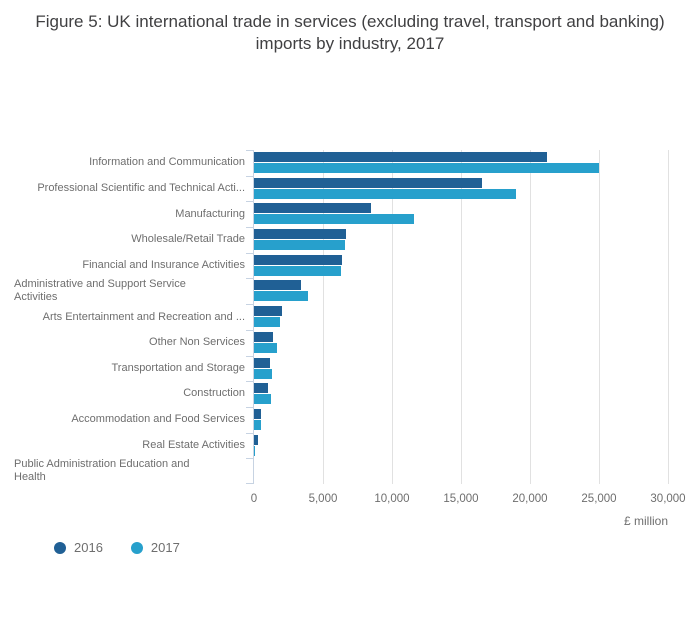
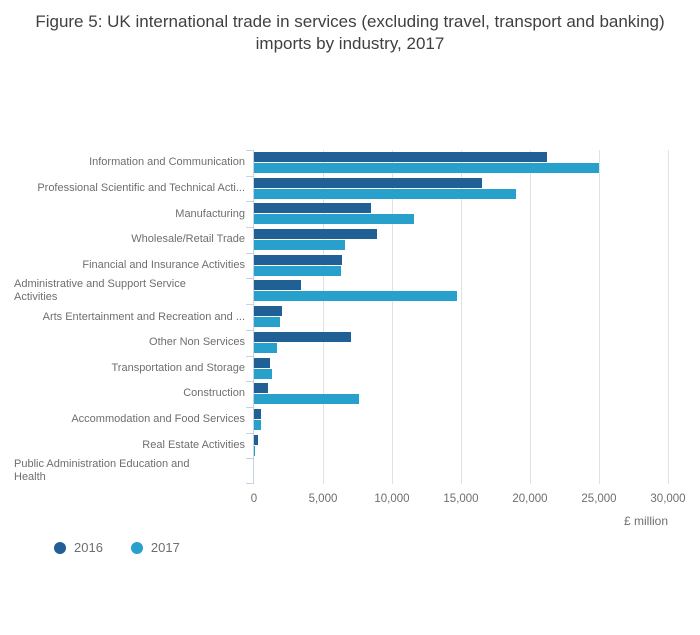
2016/Wholesale/Retail Trade: 6700 -> 8900
2017/Administrative and Support Service Activities: 3900 -> 14700
2016/Other Non Services: 1400 -> 7000
2017/Construction: 1200 -> 7600
